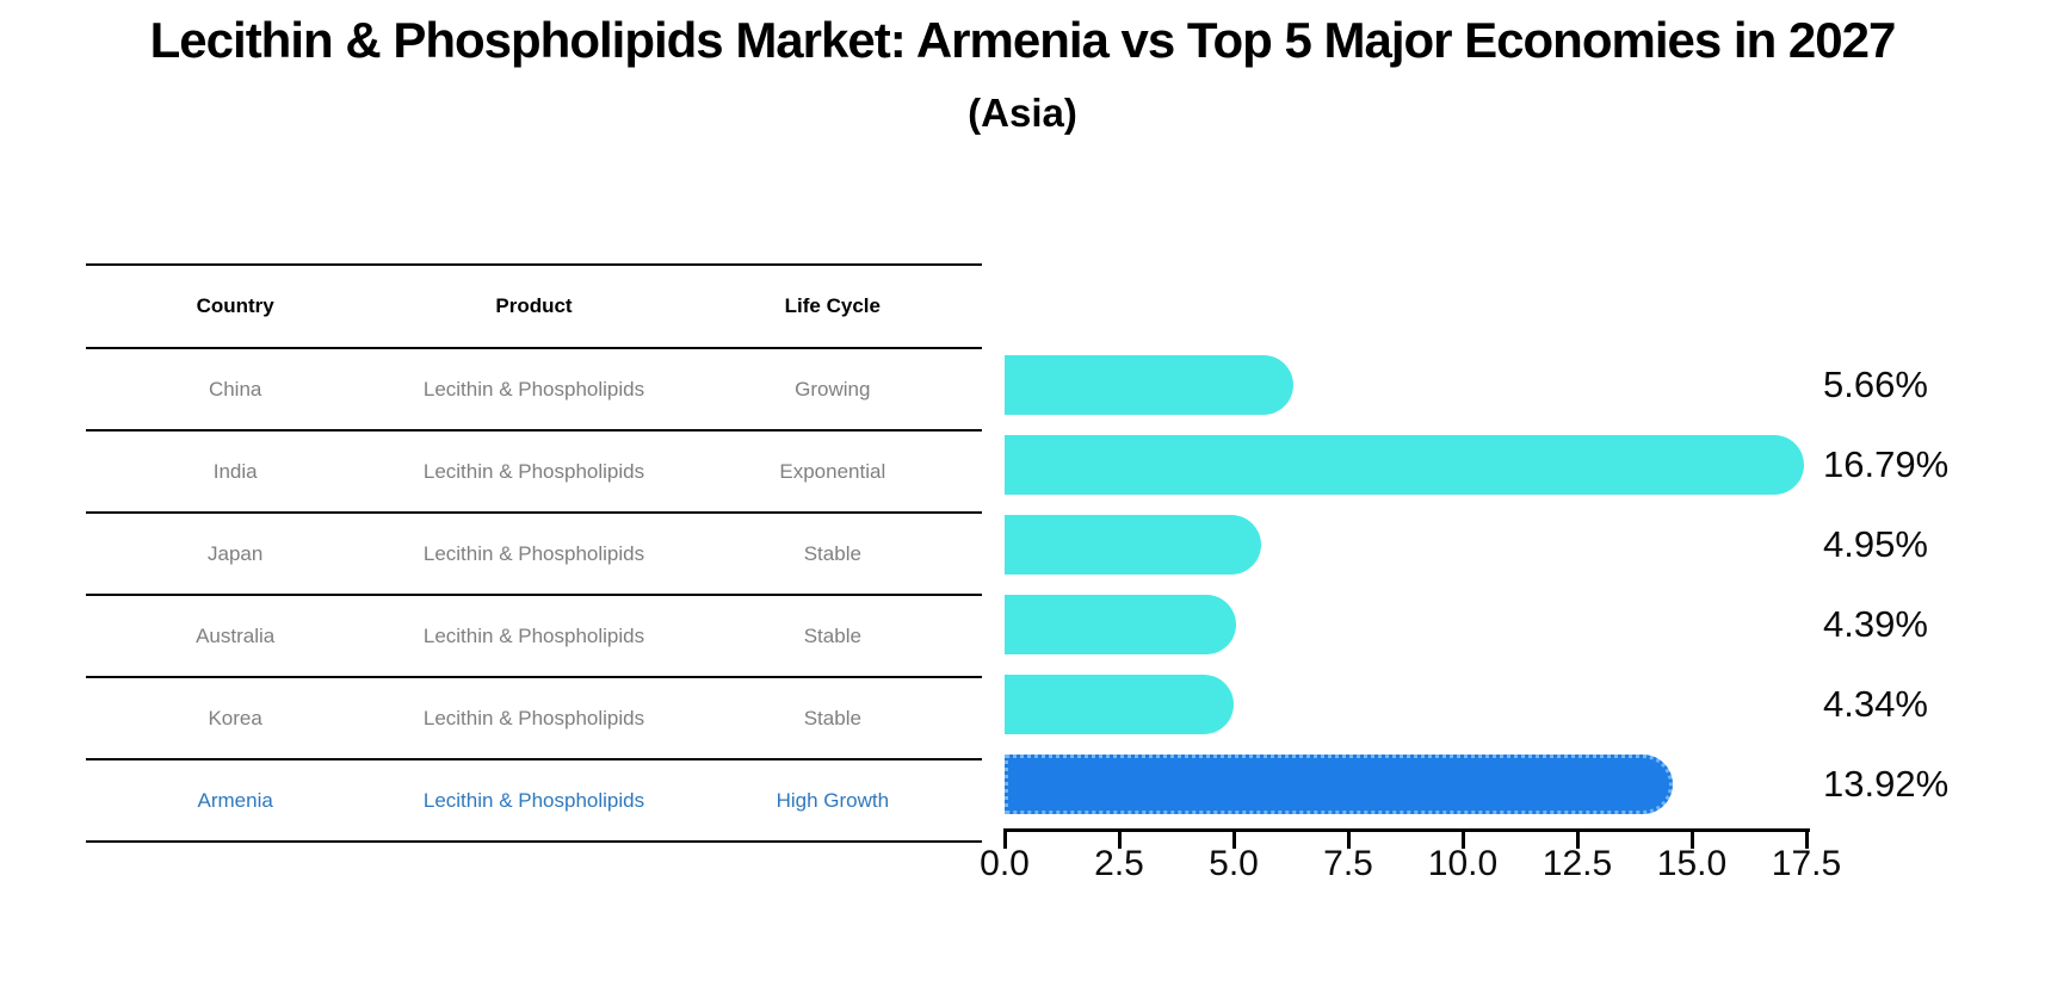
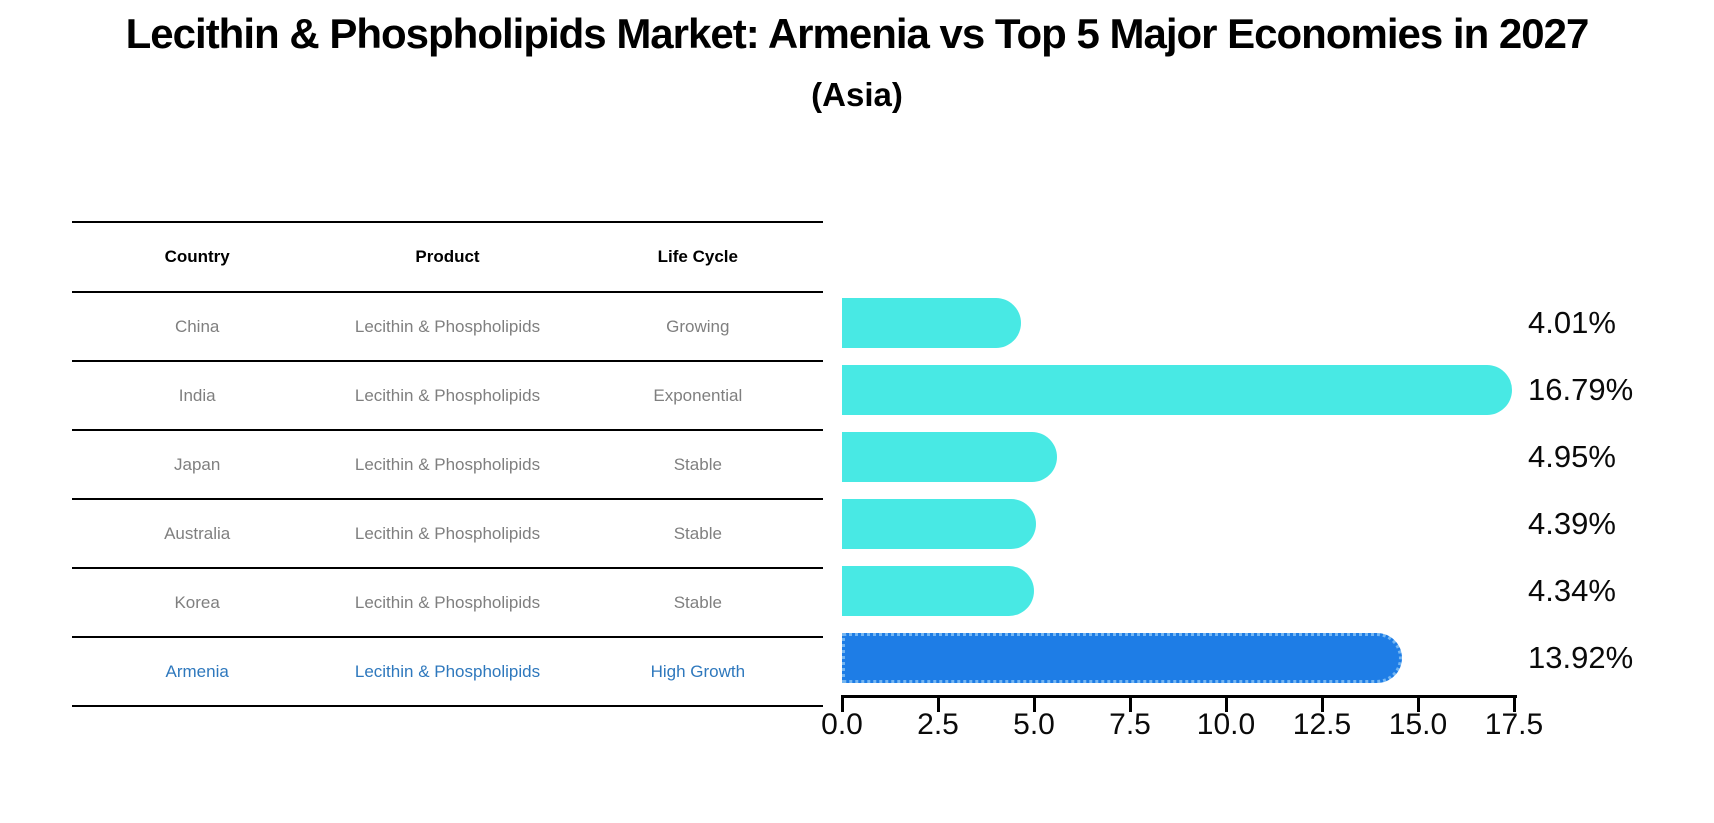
China: 5.66% -> 4.01%
